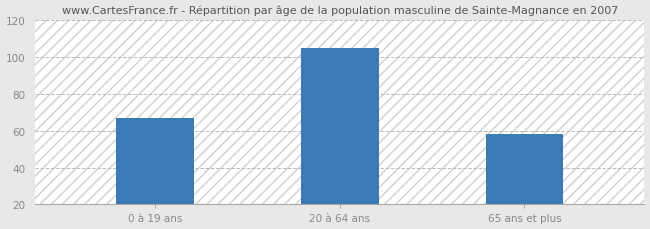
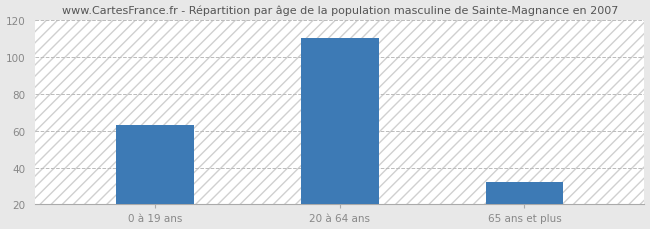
0 à 19 ans: 67 -> 63
20 à 64 ans: 105 -> 110
65 ans et plus: 58 -> 32
